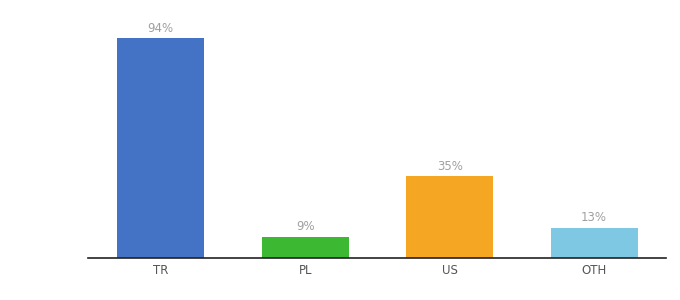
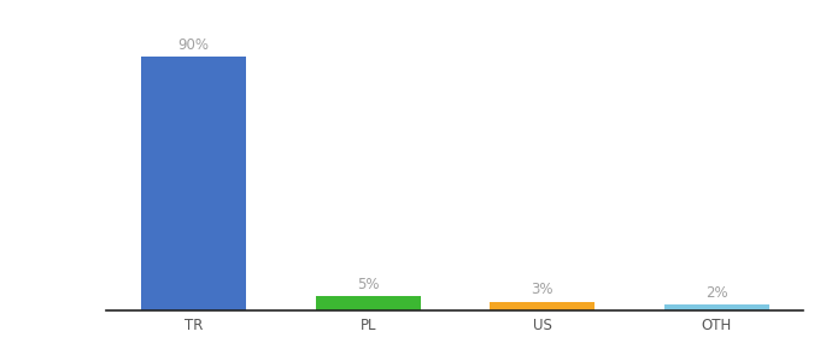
TR: 94% -> 90%
PL: 9% -> 5%
US: 35% -> 3%
OTH: 13% -> 2%
